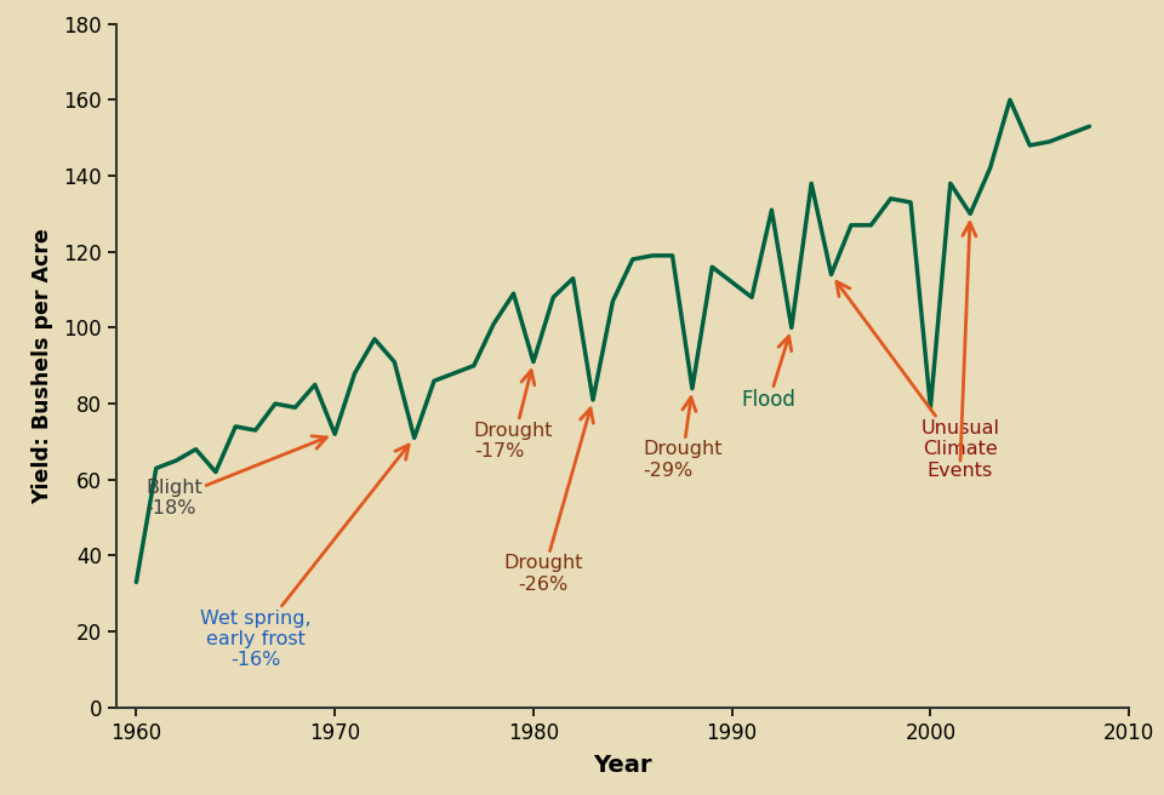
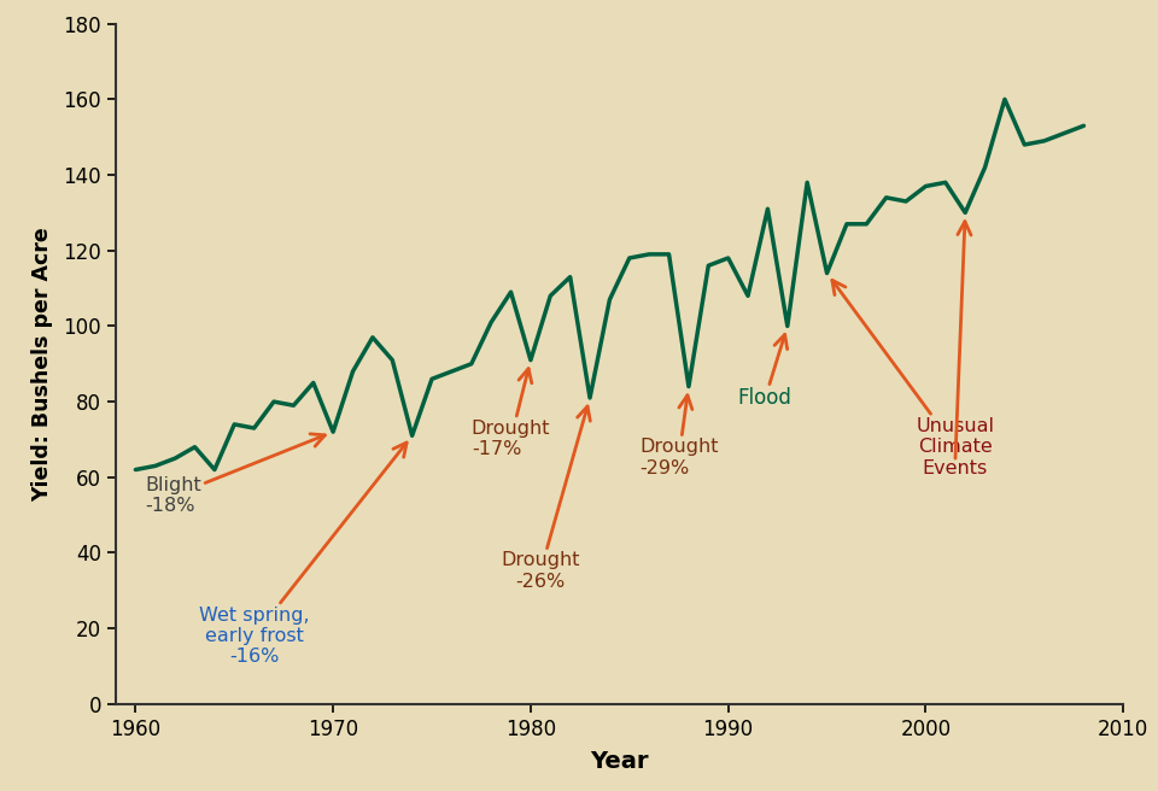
1960: 33 -> 62
1990: 112 -> 118
2000: 79 -> 137
